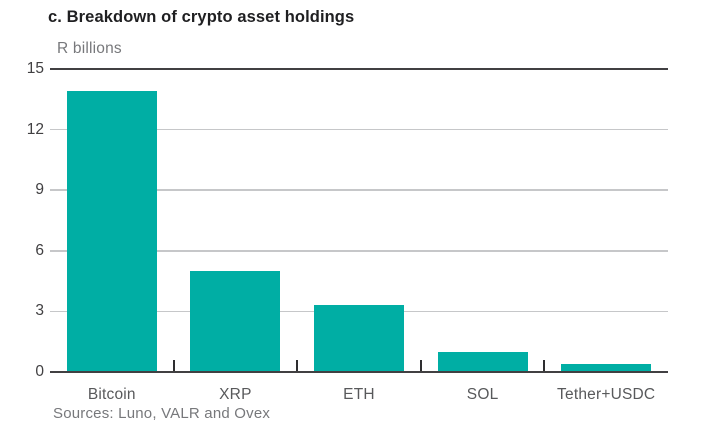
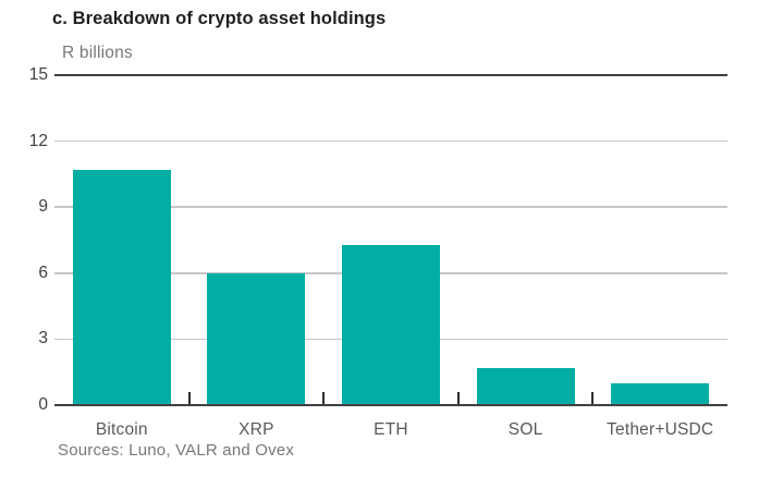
Bitcoin: 13.9 -> 10.7
XRP: 5.0 -> 6.0
ETH: 3.3 -> 7.3
SOL: 1.0 -> 1.7
Tether+USDC: 0.4 -> 1.0
